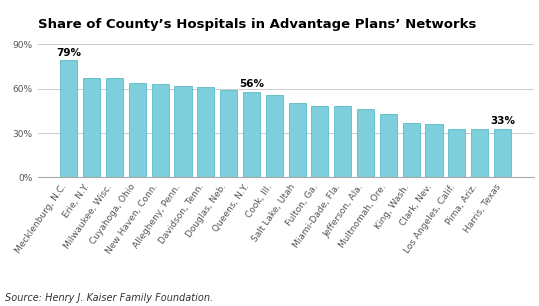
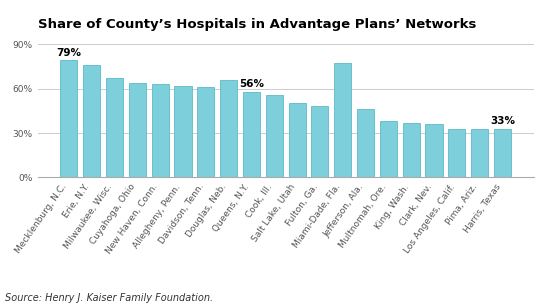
Erie, N.Y.: 67% -> 76%
Douglas, Neb.: 59% -> 66%
Miami-Dade, Fla.: 48% -> 77%
Multnomah, Ore.: 43% -> 38%
